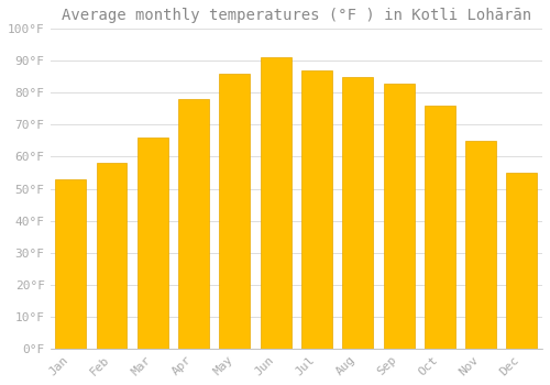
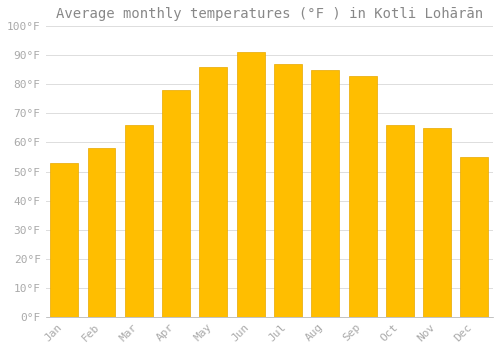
Oct: 76°F -> 66°F
